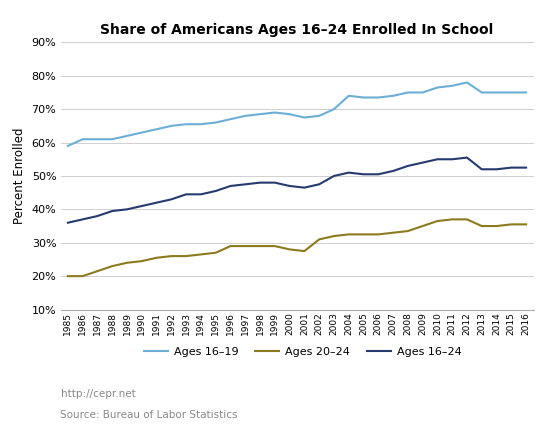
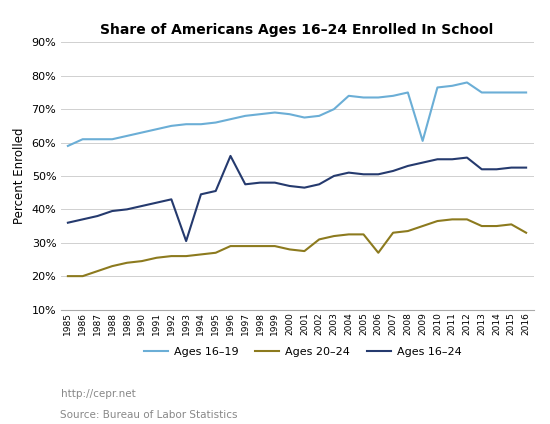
Ages 16–24/1993: 44.5% -> 30.5%
Ages 16–24/1996: 47.0% -> 56.0%
Ages 20–24/2006: 32.5% -> 27.0%
Ages 16–19/2009: 75.0% -> 60.5%
Ages 20–24/2016: 35.5% -> 33.0%
